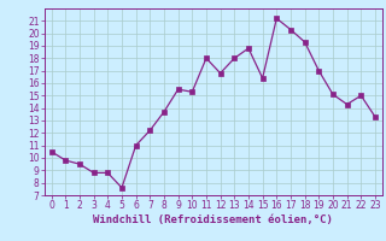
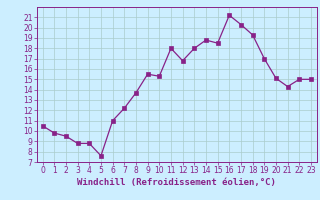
15: 16.4 -> 18.5
23: 13.3 -> 15.0
